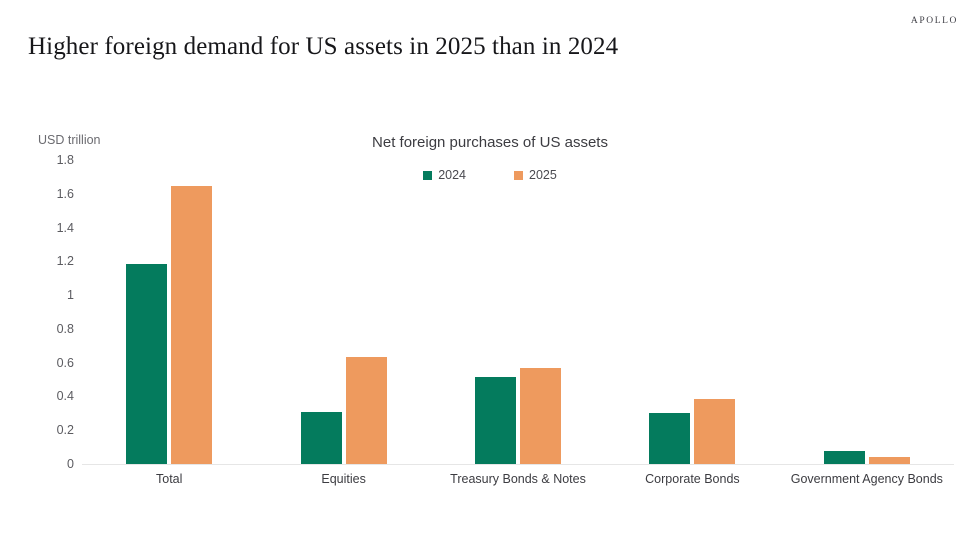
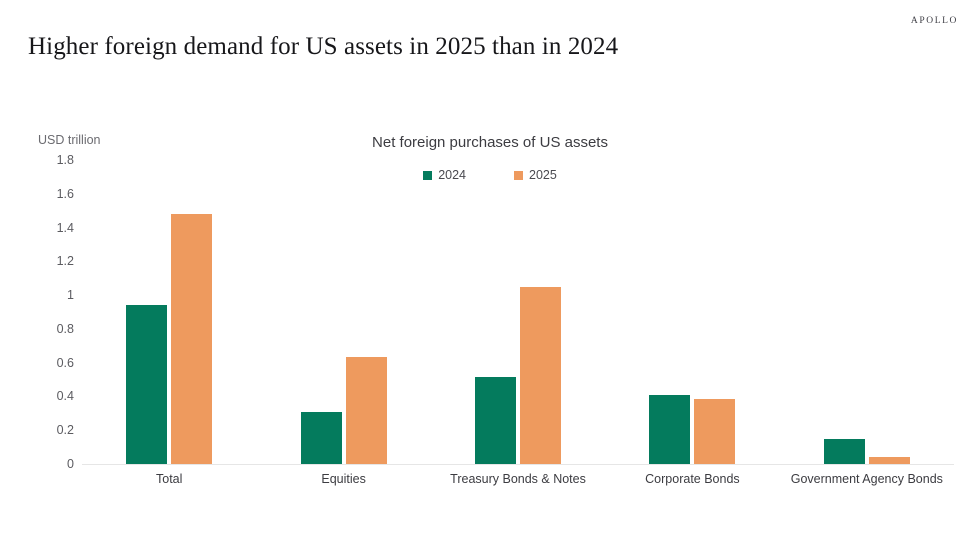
2024/Total: 1.19 -> 0.94
2025/Total: 1.65 -> 1.48
2025/Treasury Bonds & Notes: 0.57 -> 1.05
2024/Corporate Bonds: 0.30 -> 0.41
2024/Government Agency Bonds: 0.08 -> 0.15
